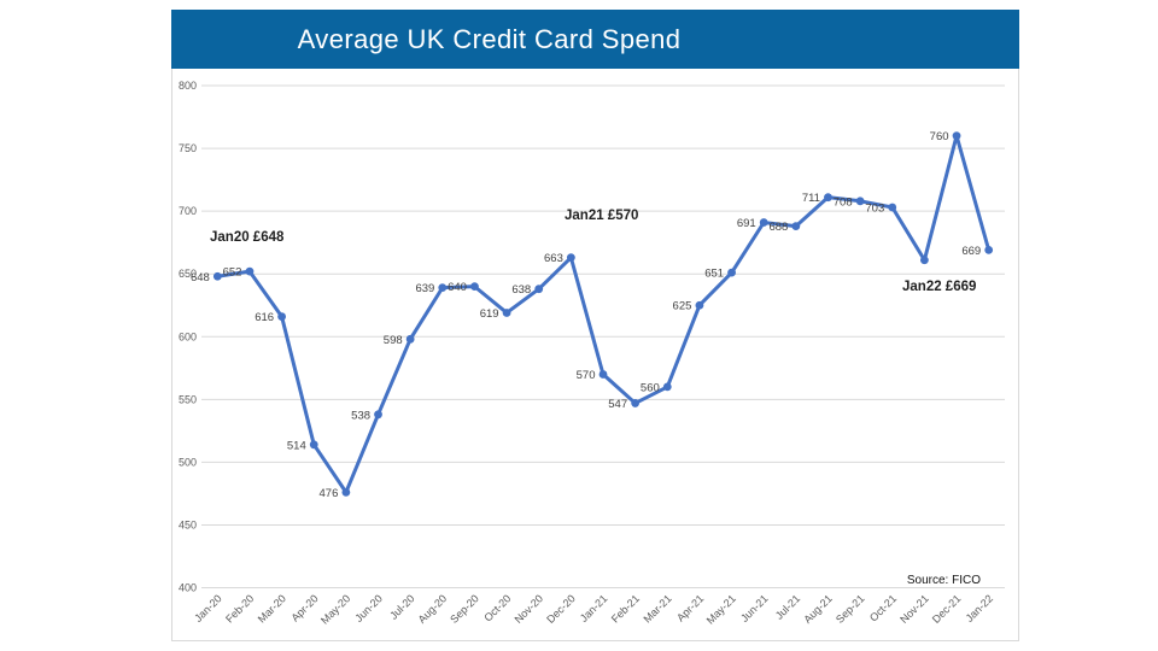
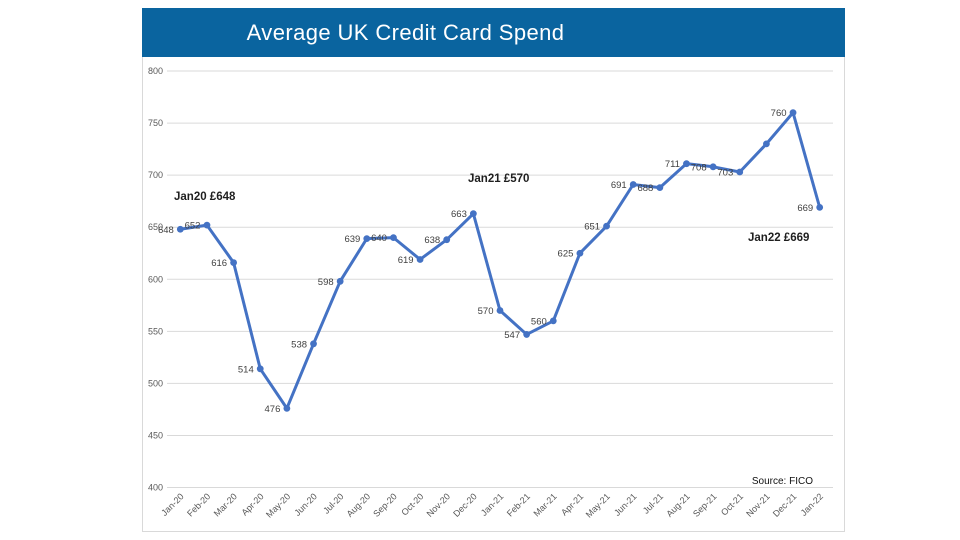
Nov-21: 661 -> 730
